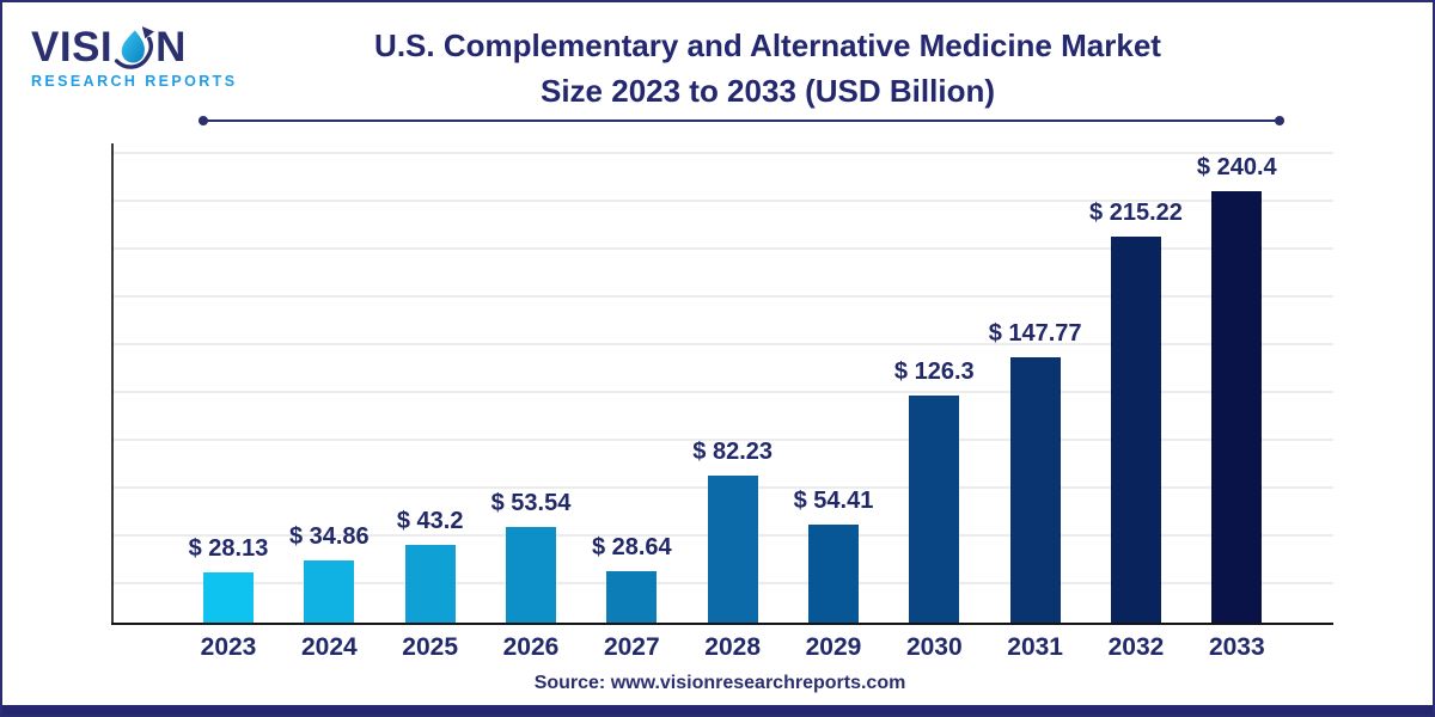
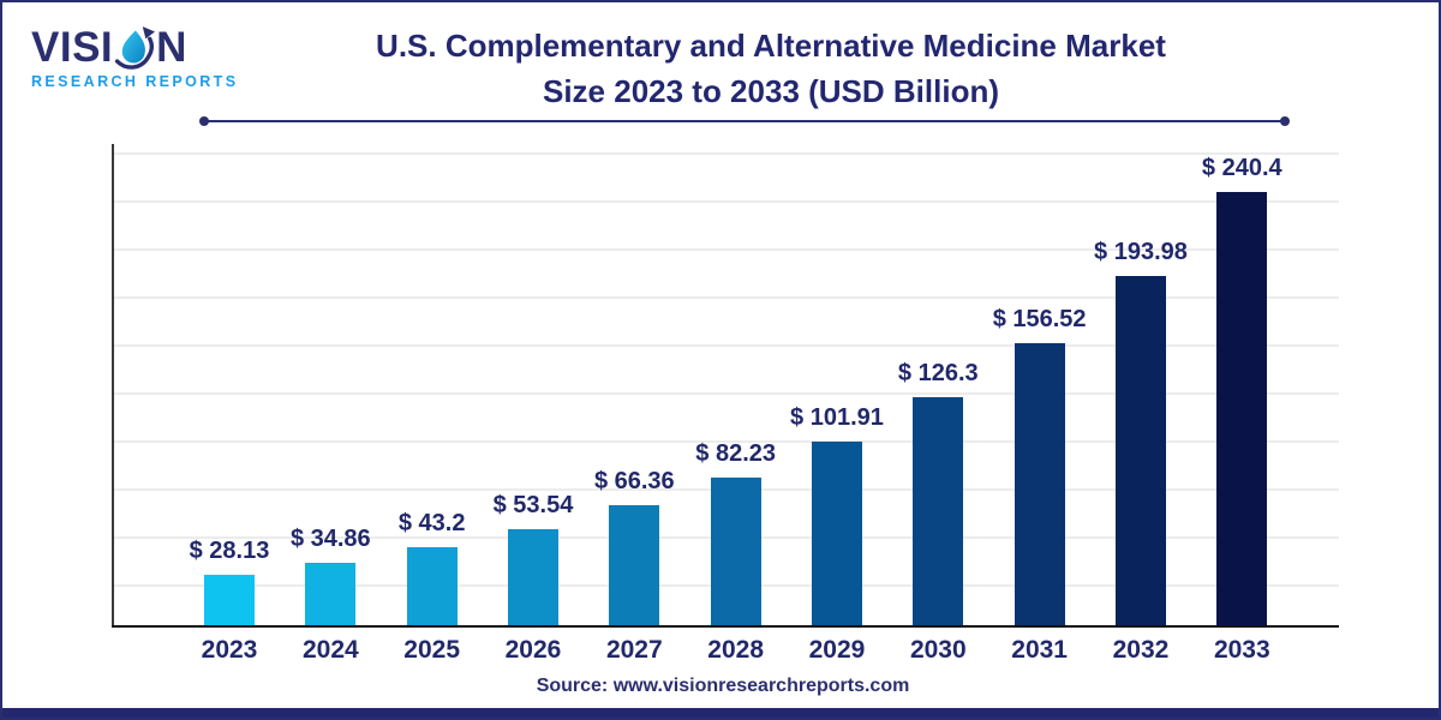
2027: 28.64 -> 66.36
2029: 54.41 -> 101.91
2031: 147.77 -> 156.52
2032: 215.22 -> 193.98
